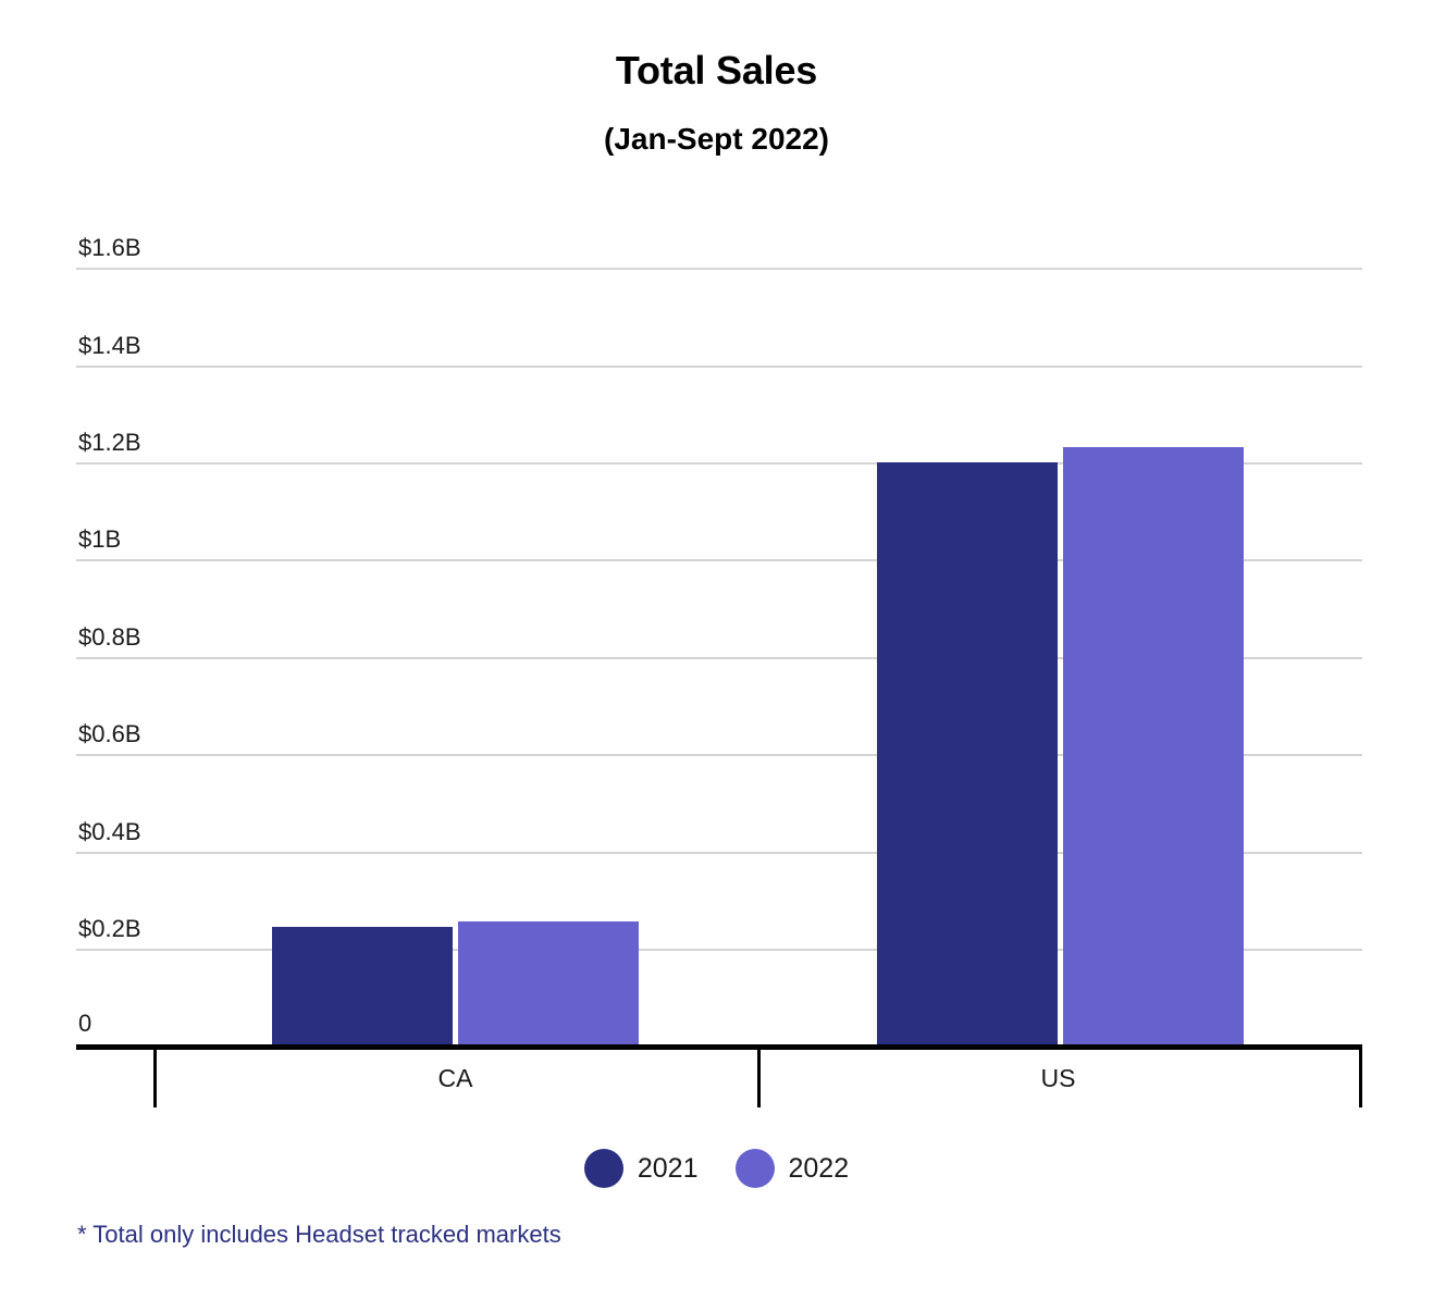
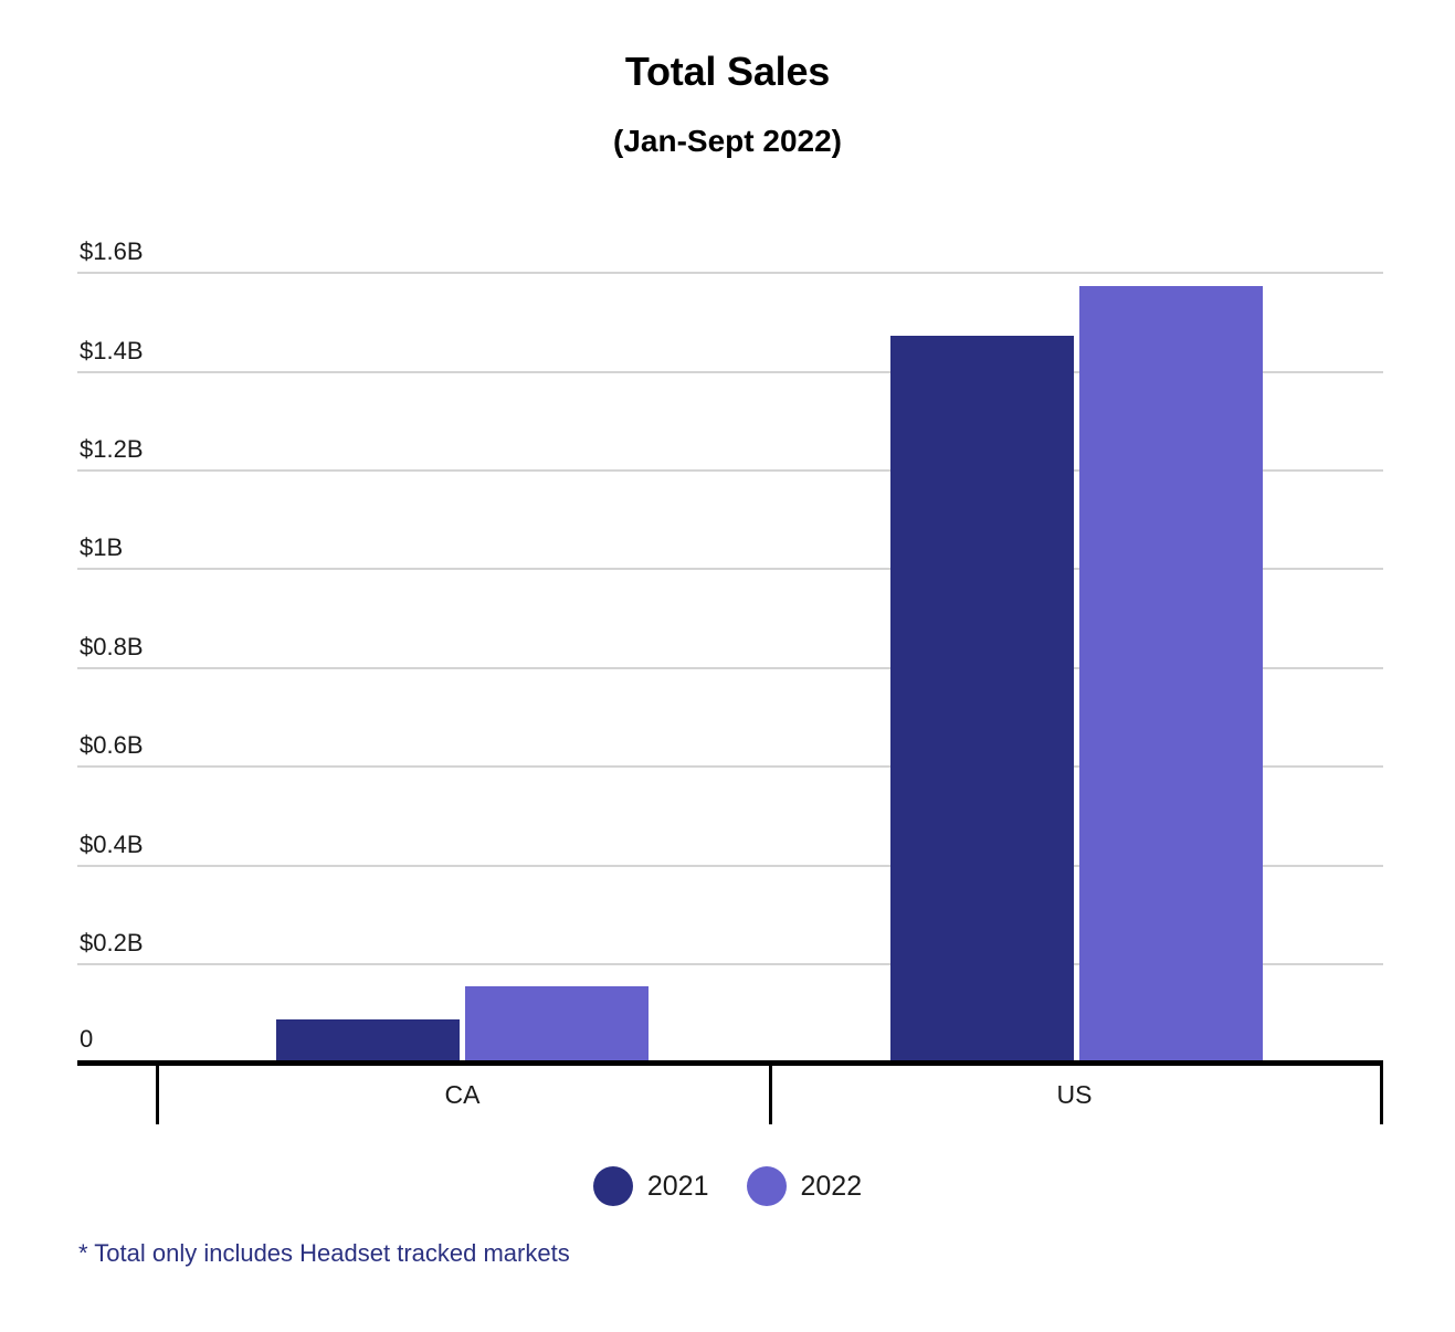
2021/CA: $0.25B -> $0.09B
2022/CA: $0.26B -> $0.16B
2021/US: $1.21B -> $1.48B
2022/US: $1.24B -> $1.58B
